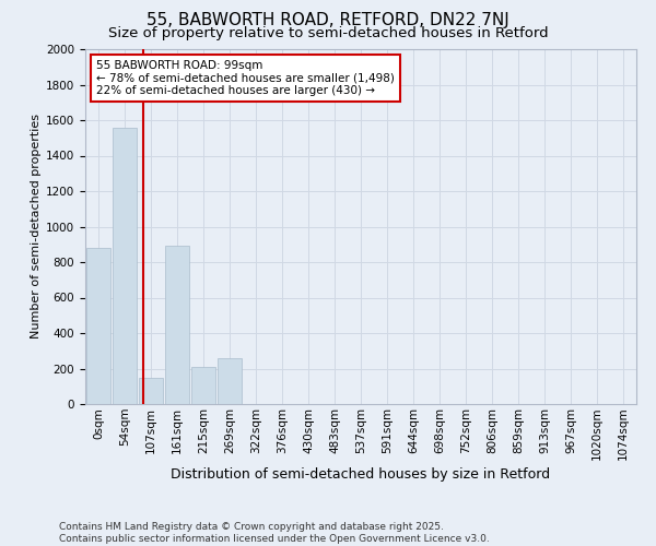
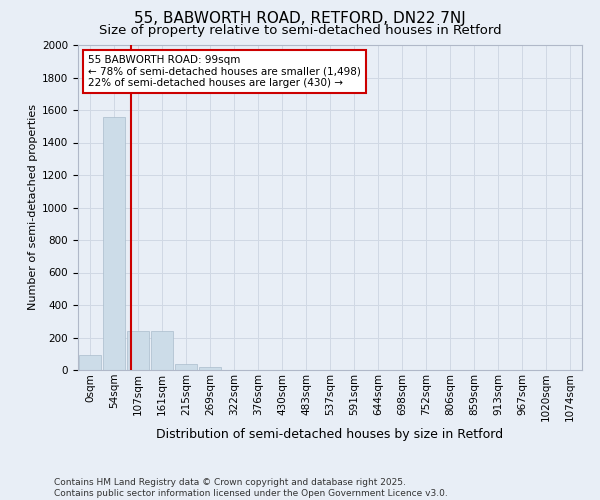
0sqm: 880 -> 90
107sqm: 150 -> 240
161sqm: 890 -> 240
215sqm: 210 -> 40
269sqm: 260 -> 20
